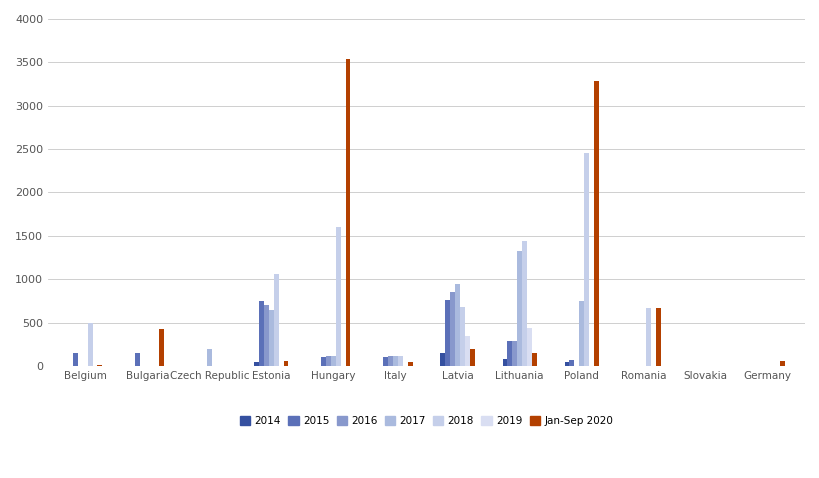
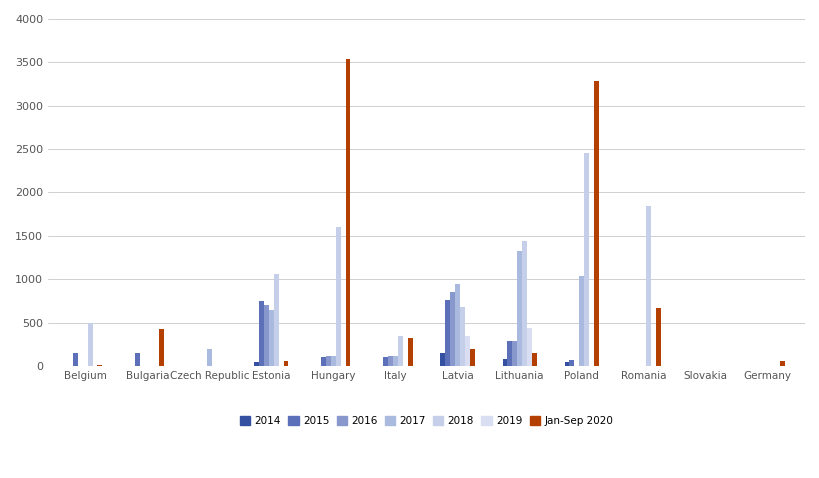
2018/Italy: 110 -> 340
Jan-Sep 2020/Italy: 40 -> 320
2017/Poland: 750 -> 1040
2018/Romania: 670 -> 1840
